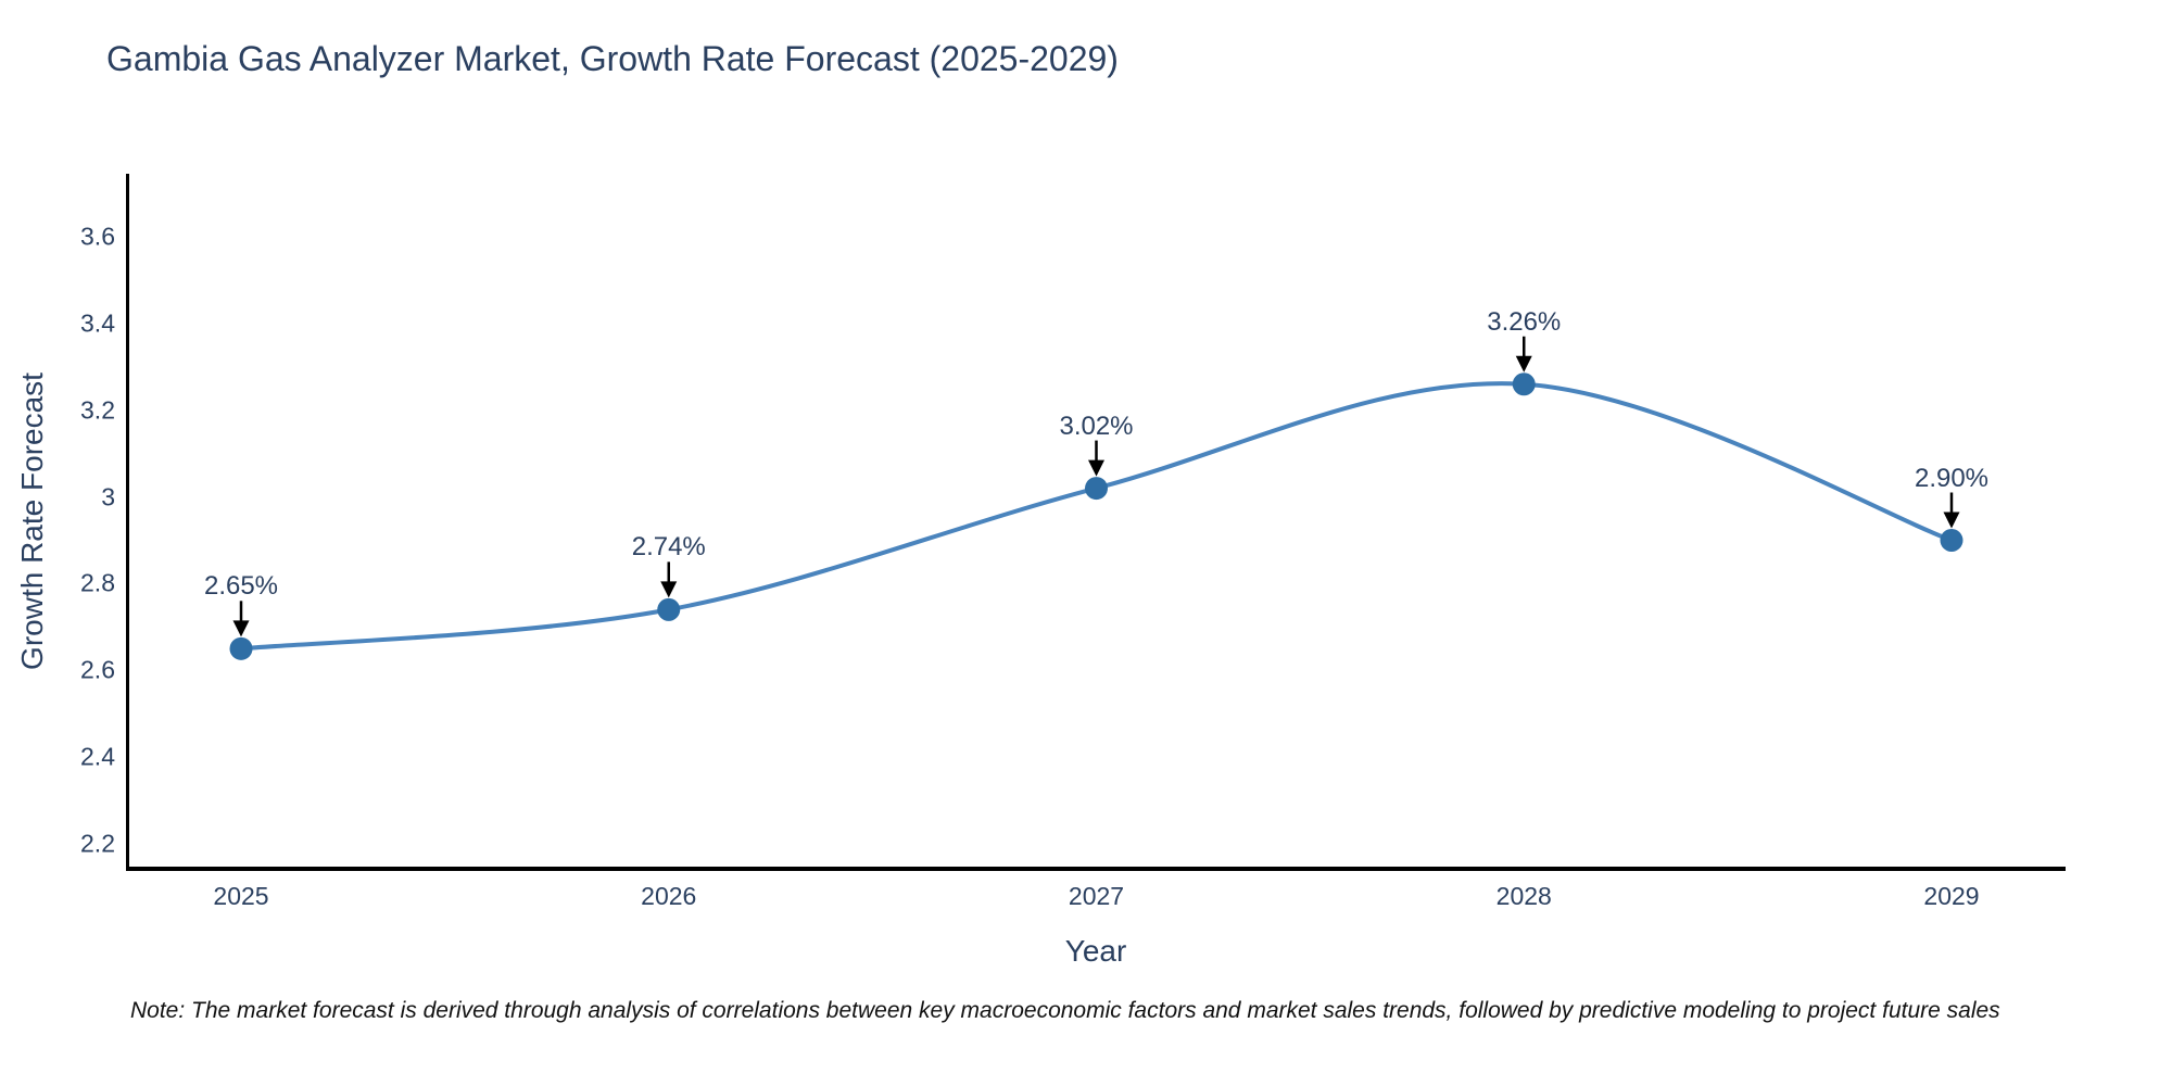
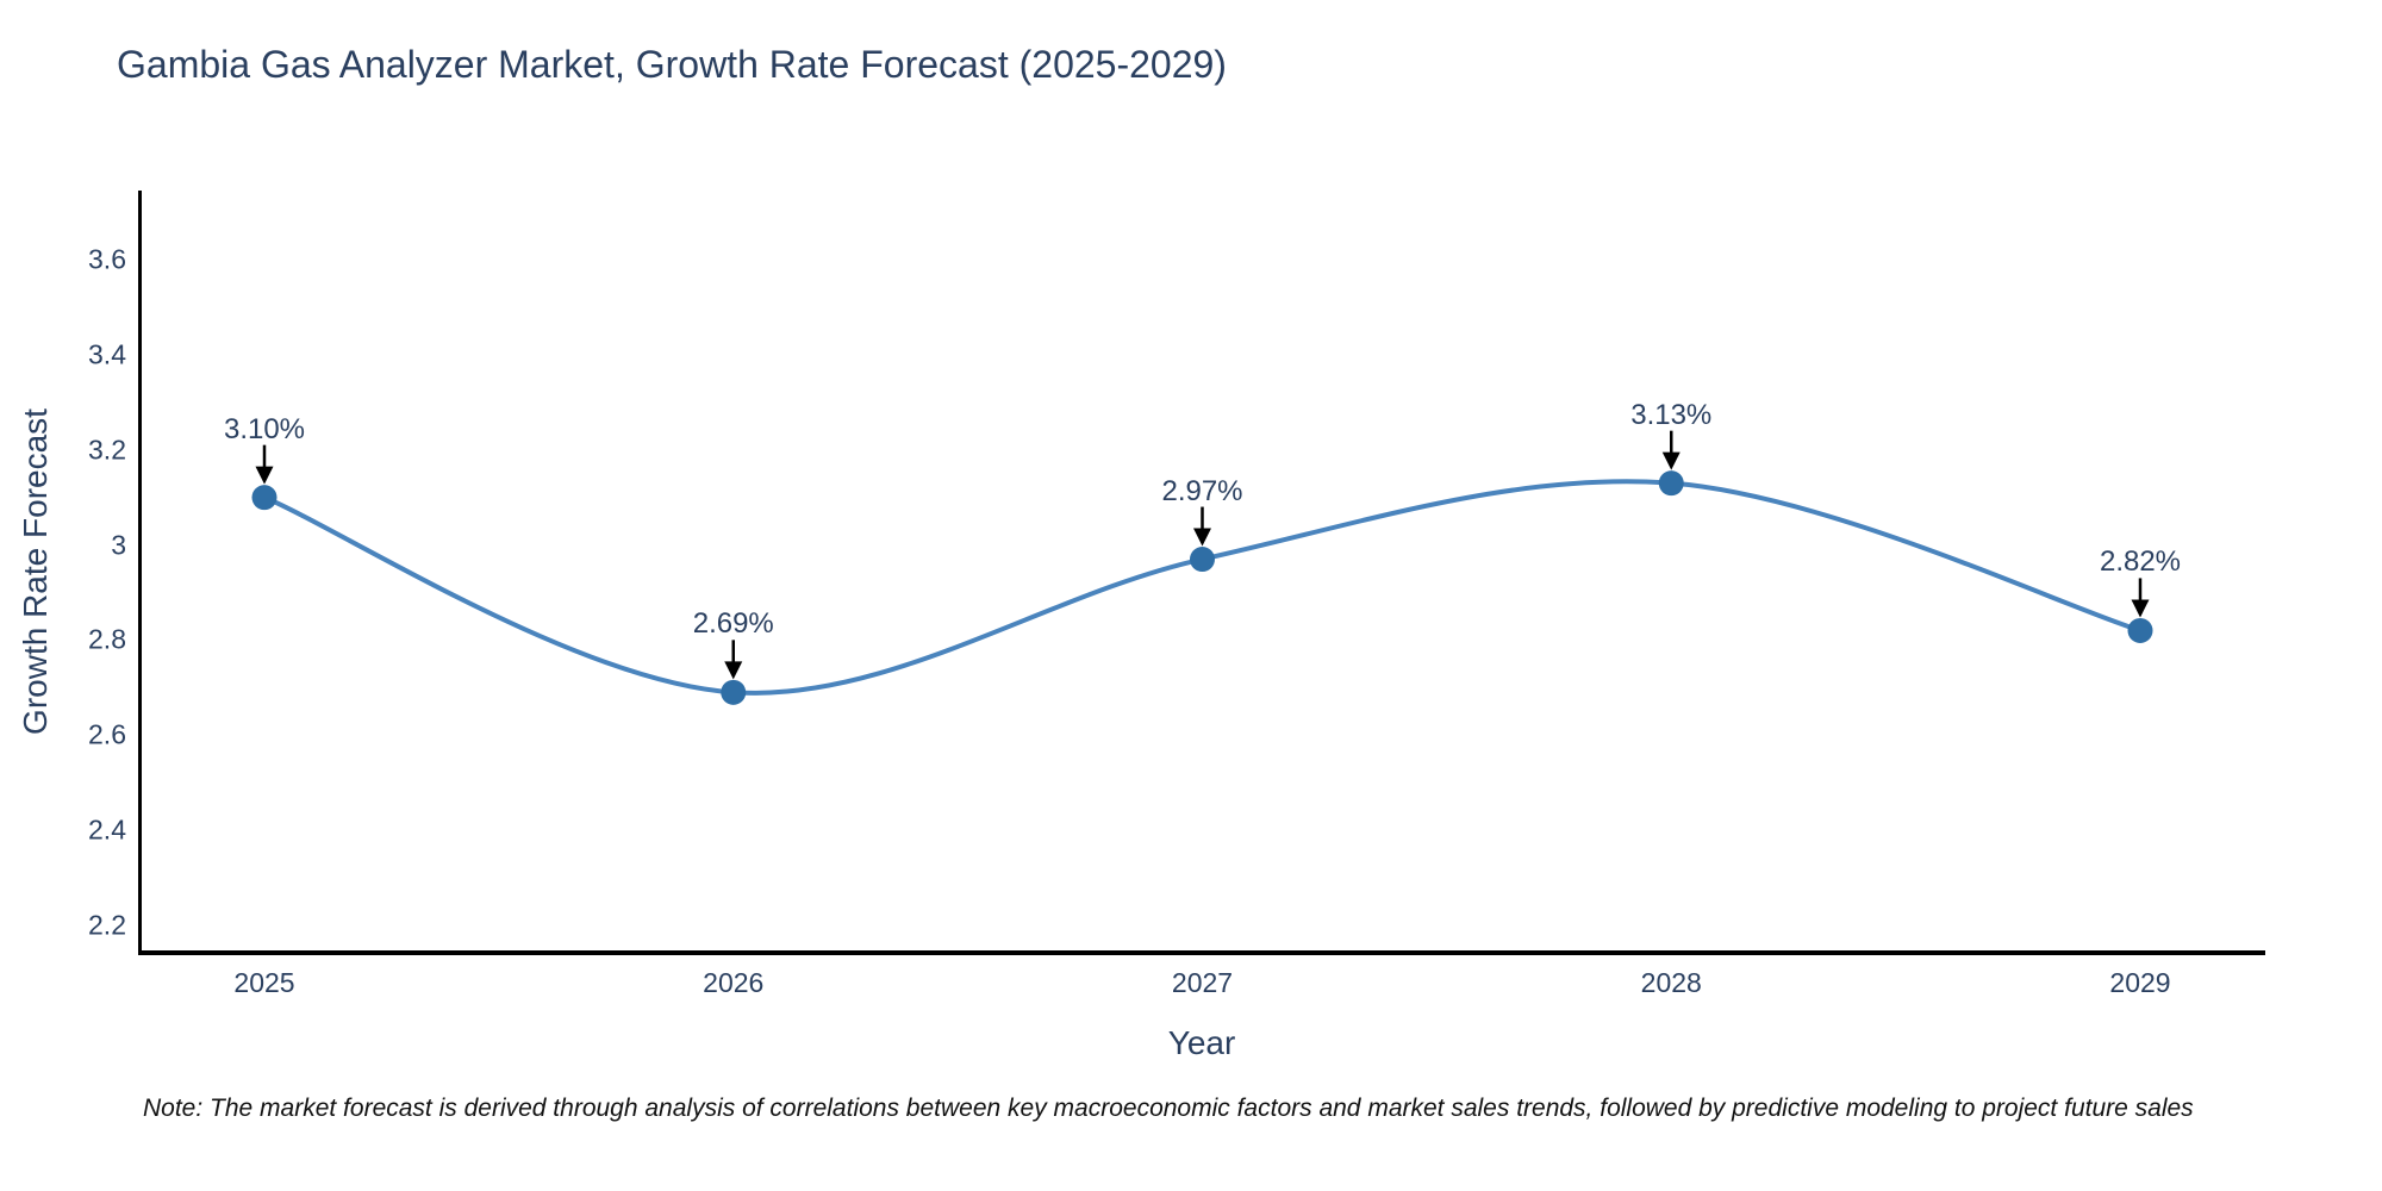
2025: 2.65% -> 3.10%
2026: 2.74% -> 2.69%
2027: 3.02% -> 2.97%
2028: 3.26% -> 3.13%
2029: 2.90% -> 2.82%
